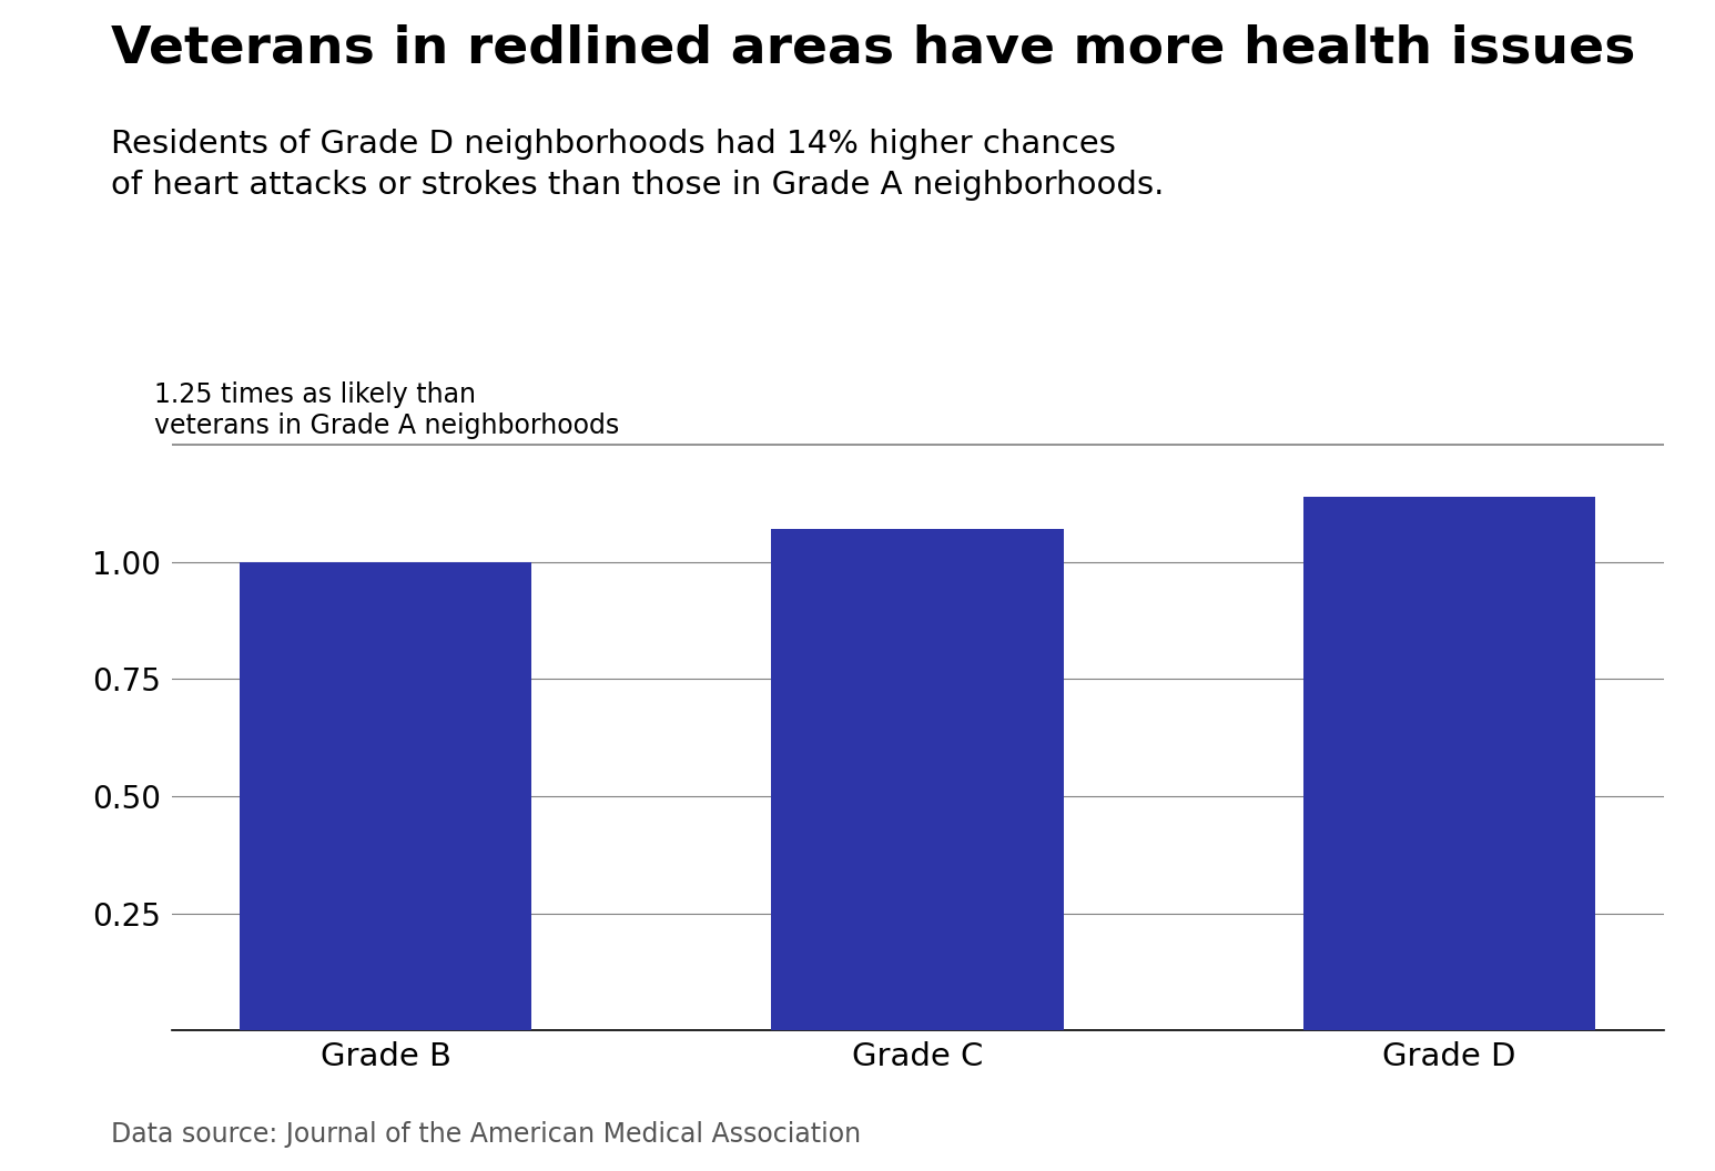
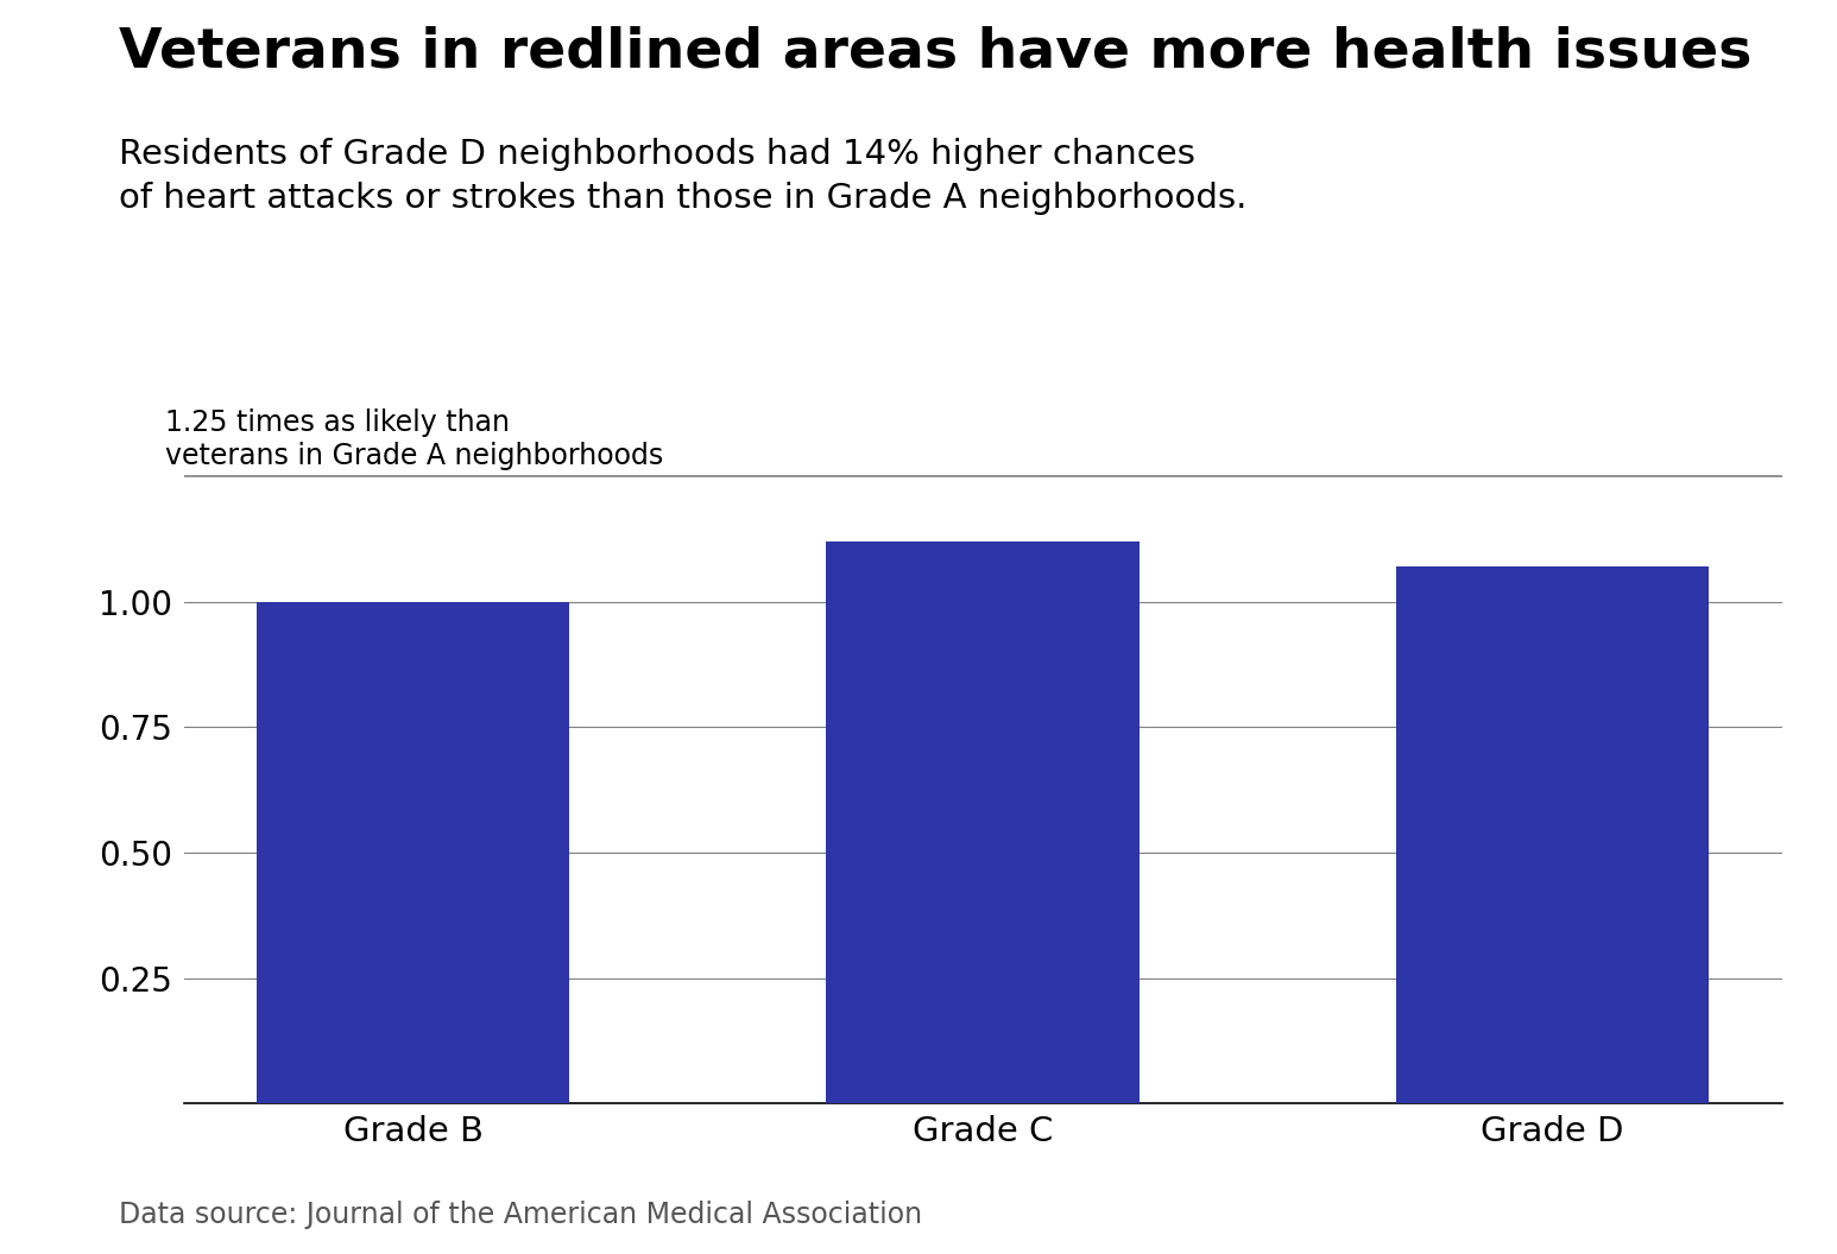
Grade C: 1.07 -> 1.12
Grade D: 1.14 -> 1.07
